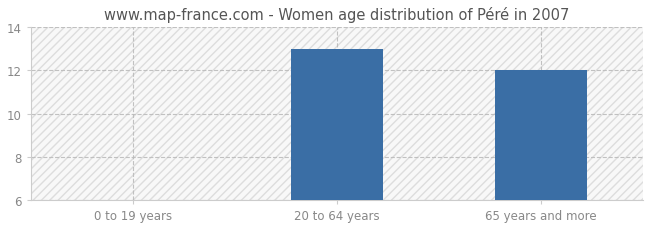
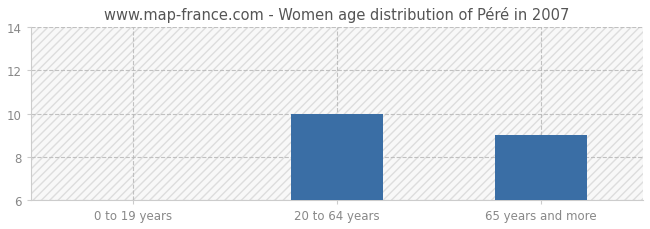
20 to 64 years: 13 -> 10
65 years and more: 12 -> 9
